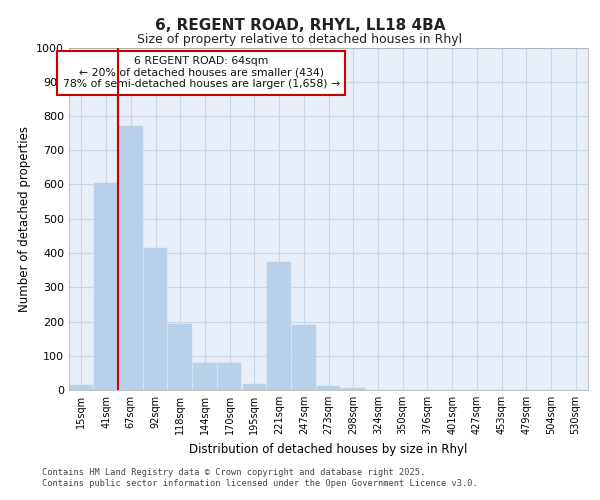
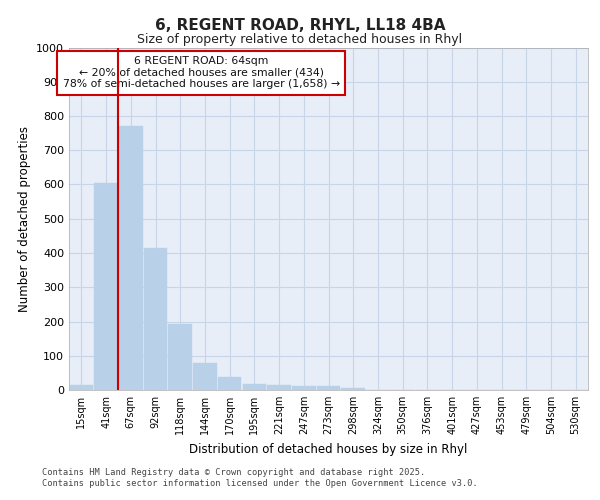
170sqm: 80 -> 37
221sqm: 375 -> 15
247sqm: 190 -> 12
